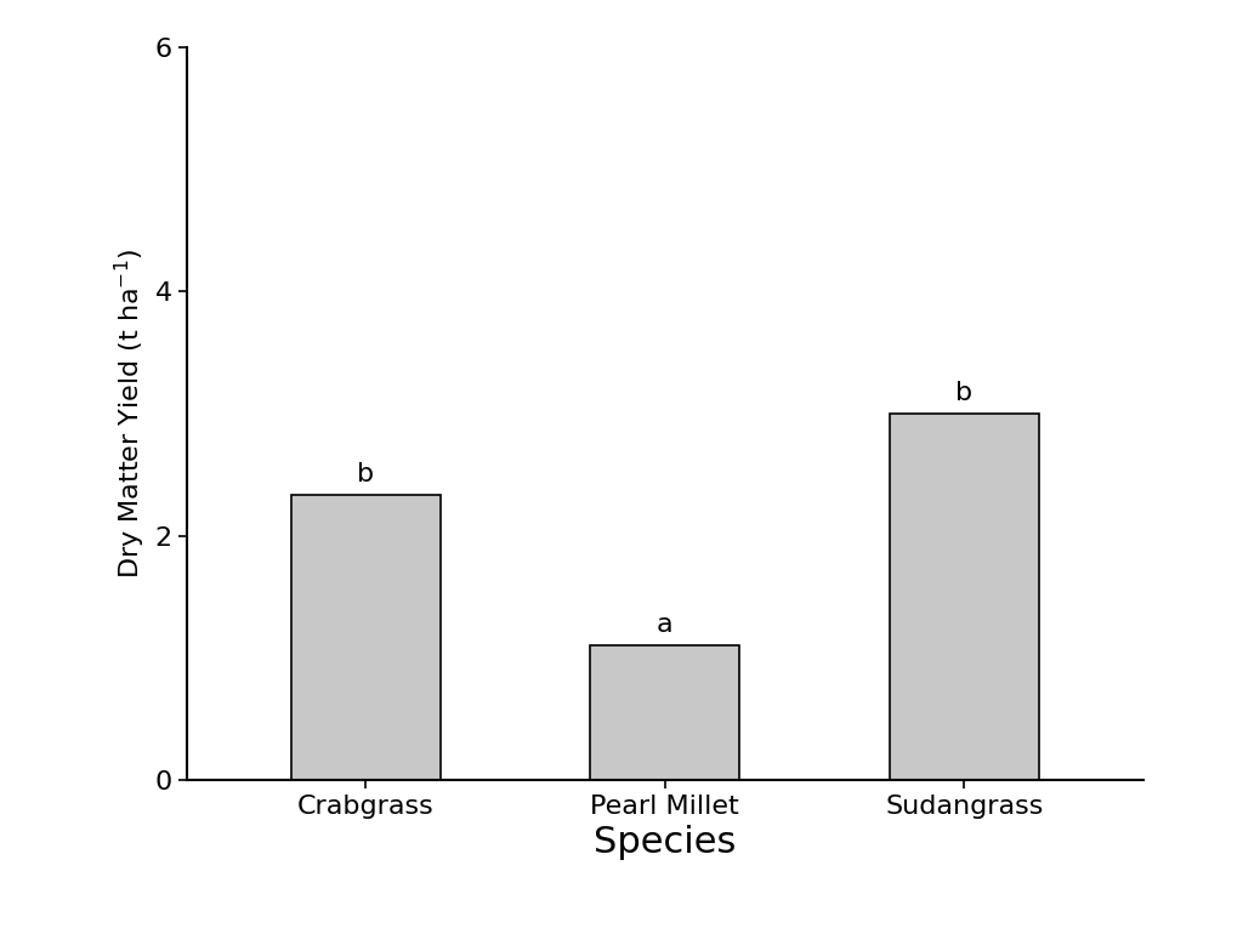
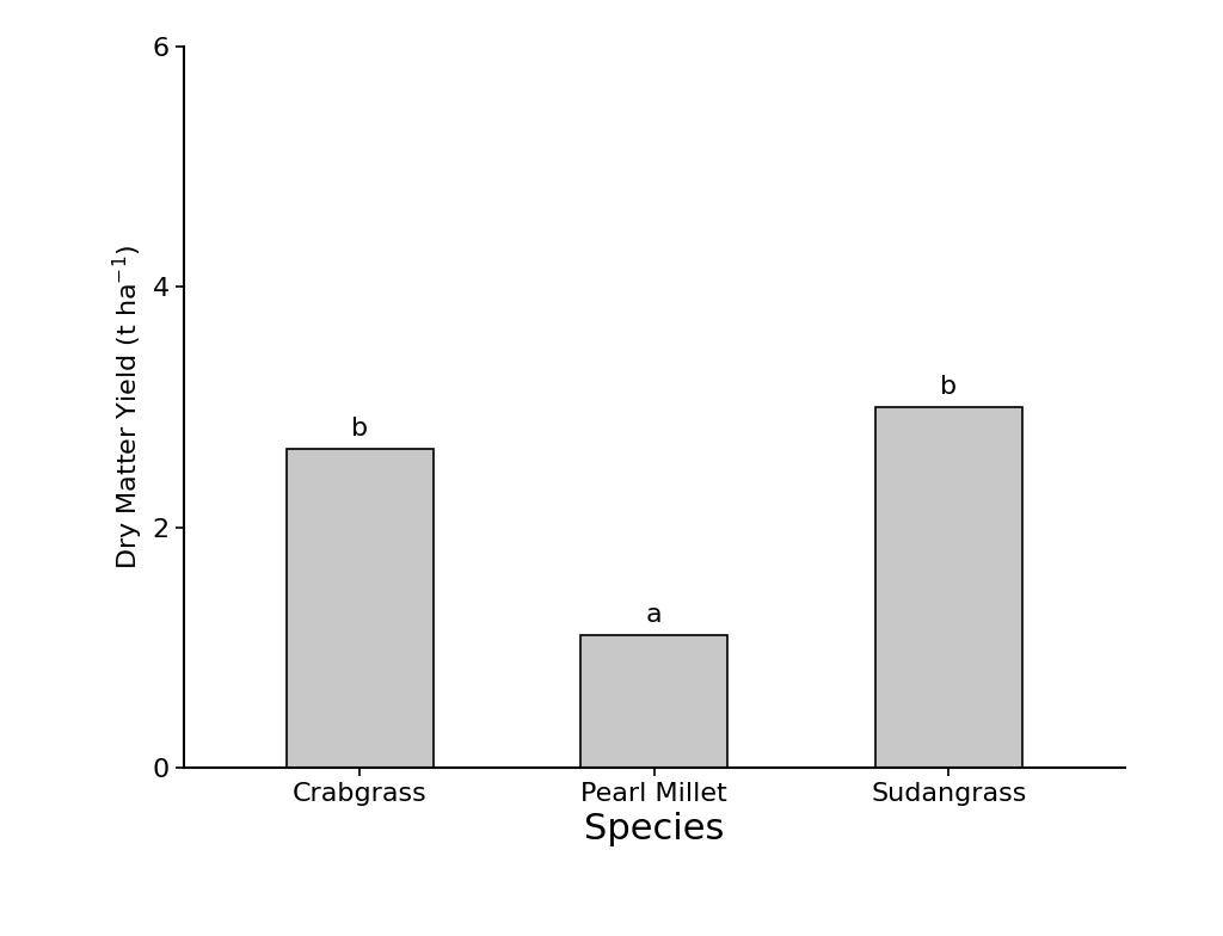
Crabgrass: 2.33 -> 2.65
